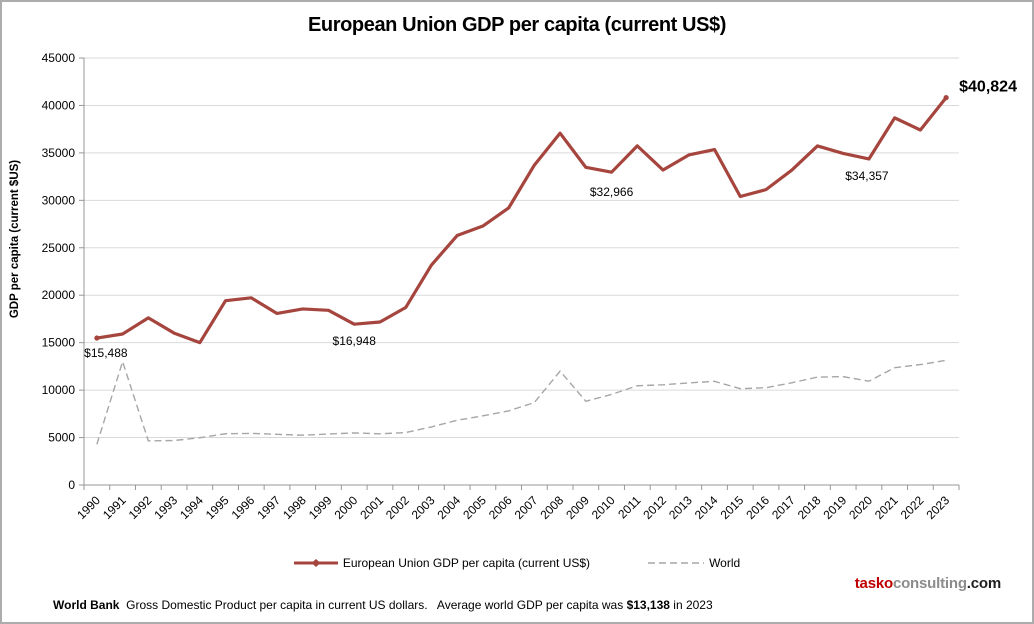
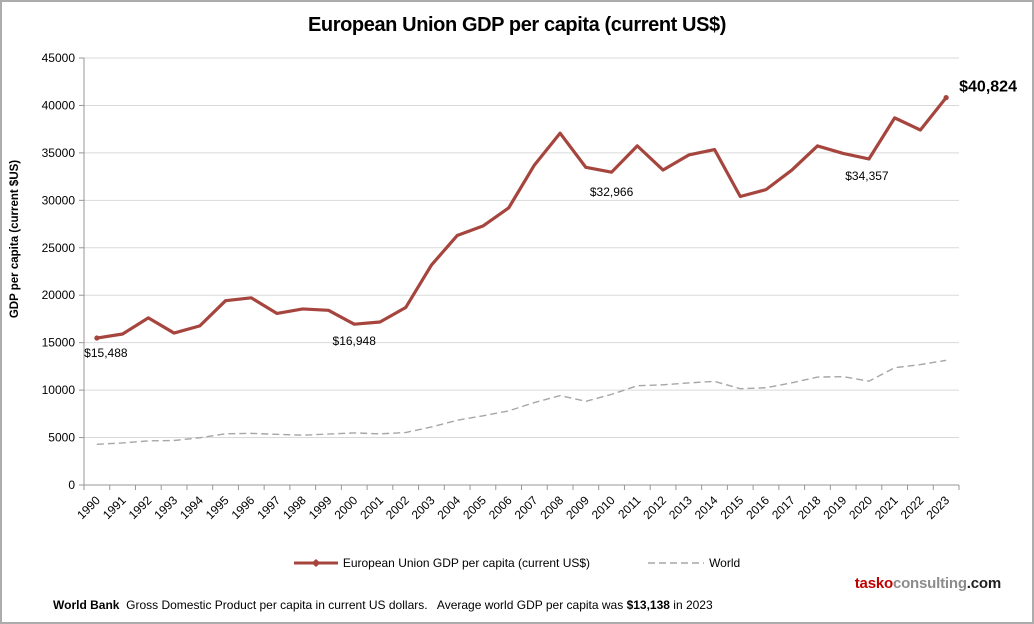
World/1991: 13000 -> 4000
European Union GDP per capita (current US$)/1994: 15000 -> 17000
World/2008: 12000 -> 9000
